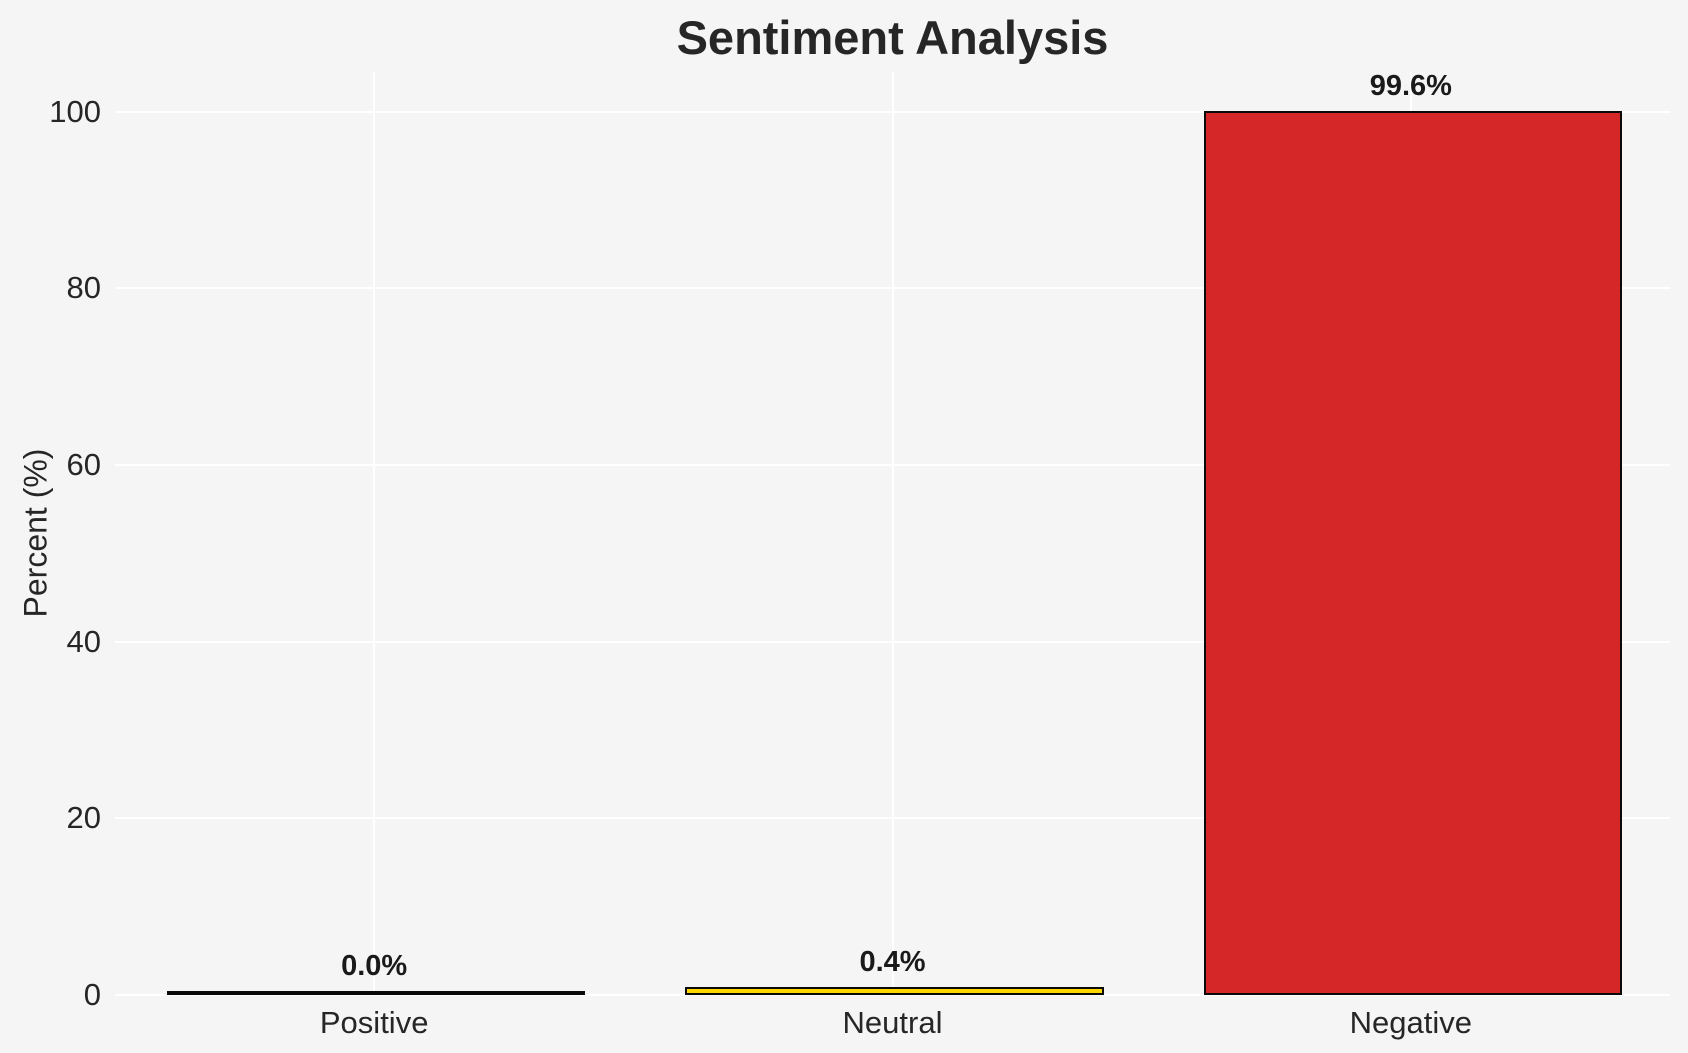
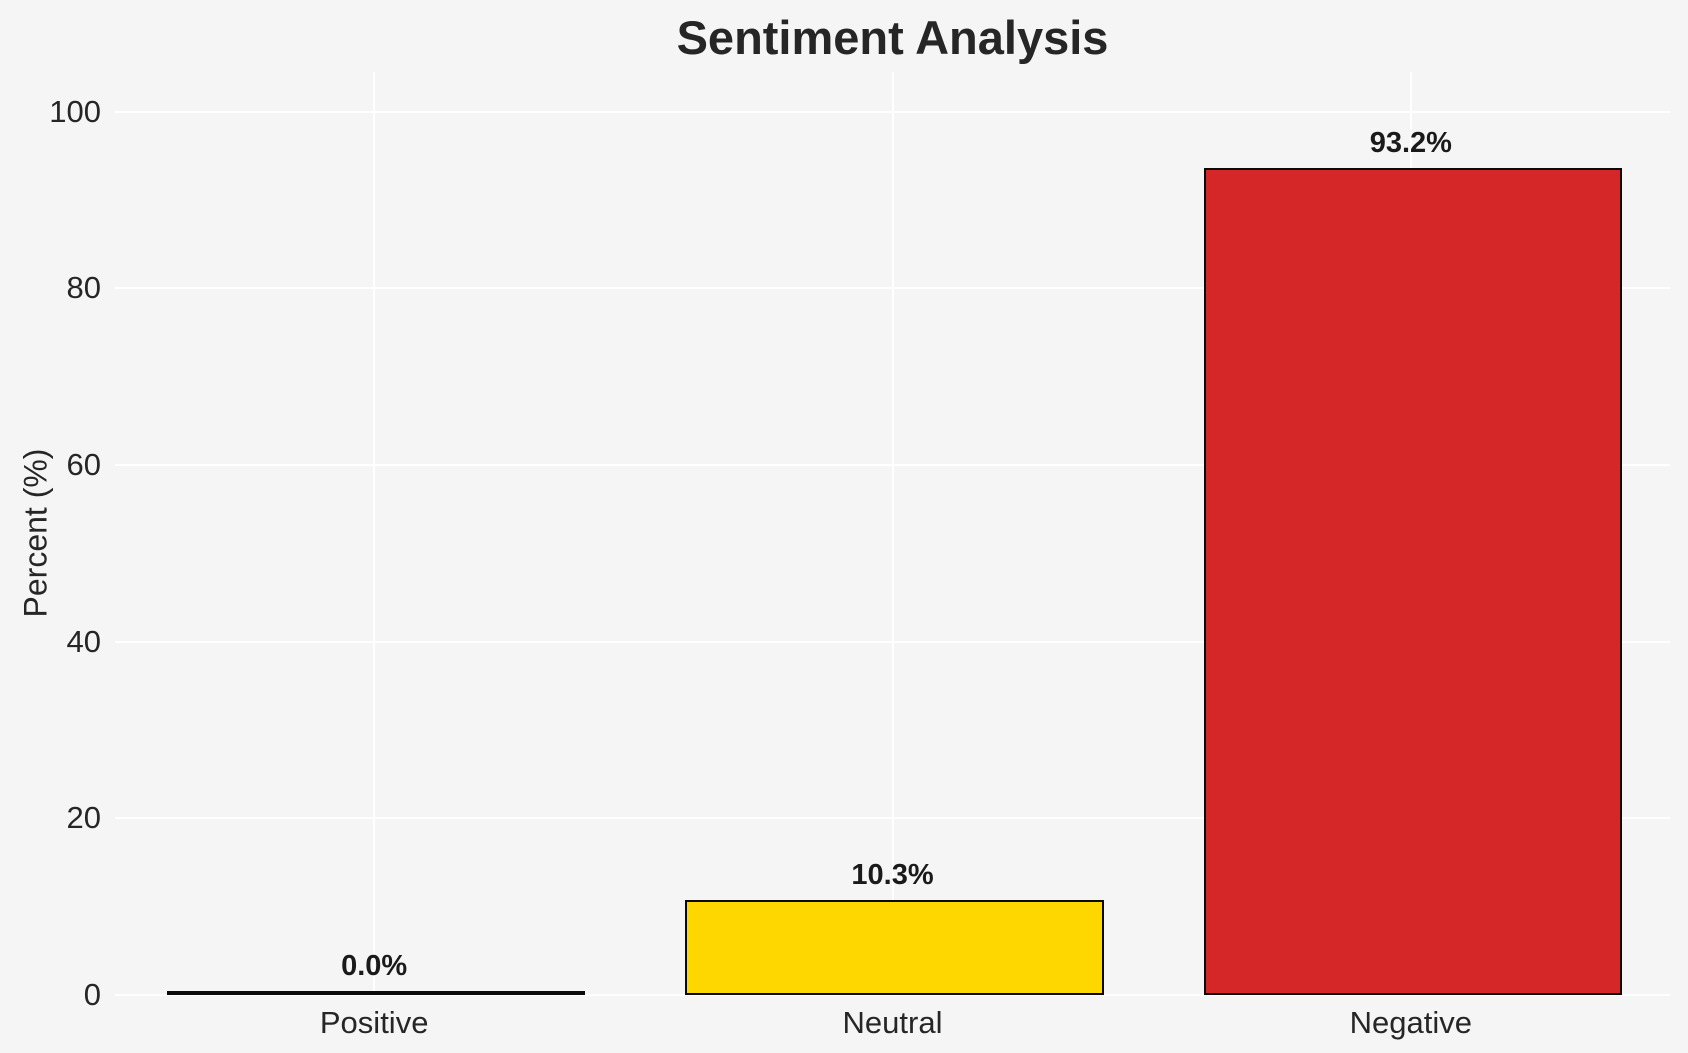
Neutral: 0.4% -> 10.3%
Negative: 99.6% -> 93.2%
